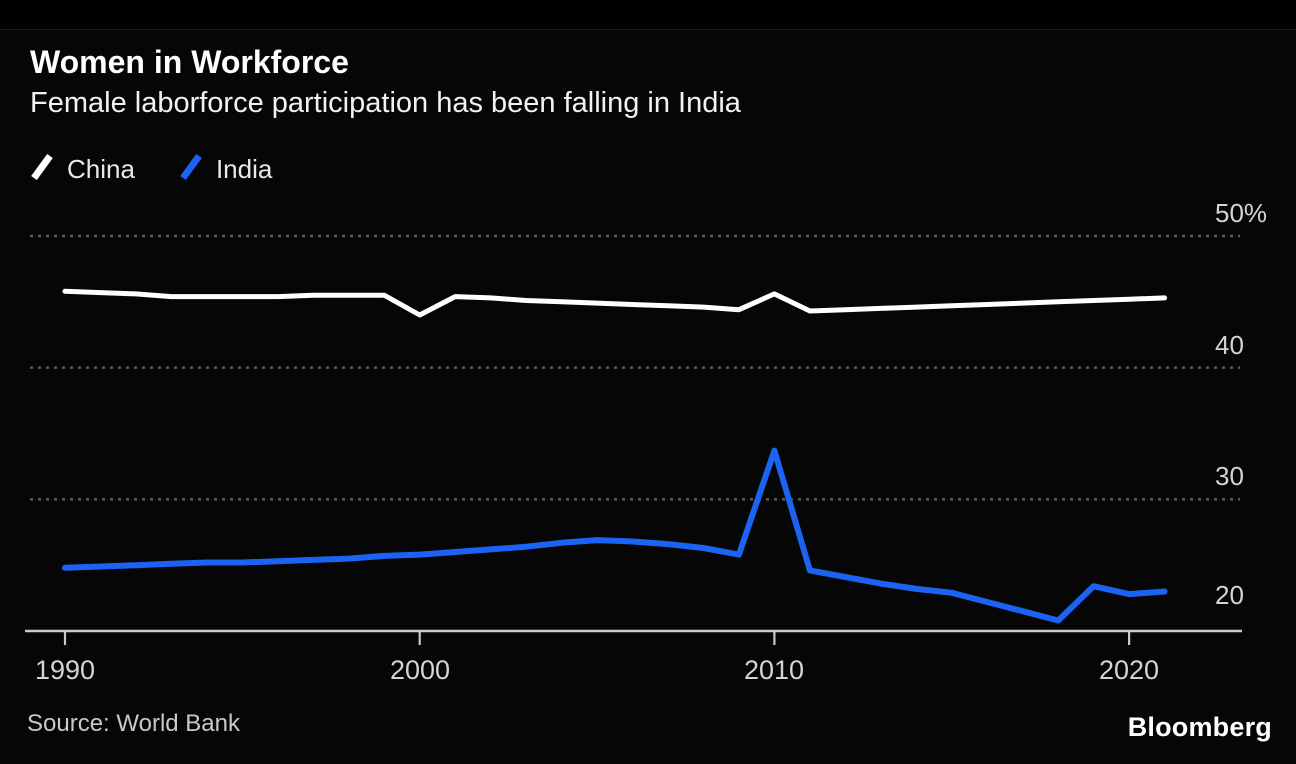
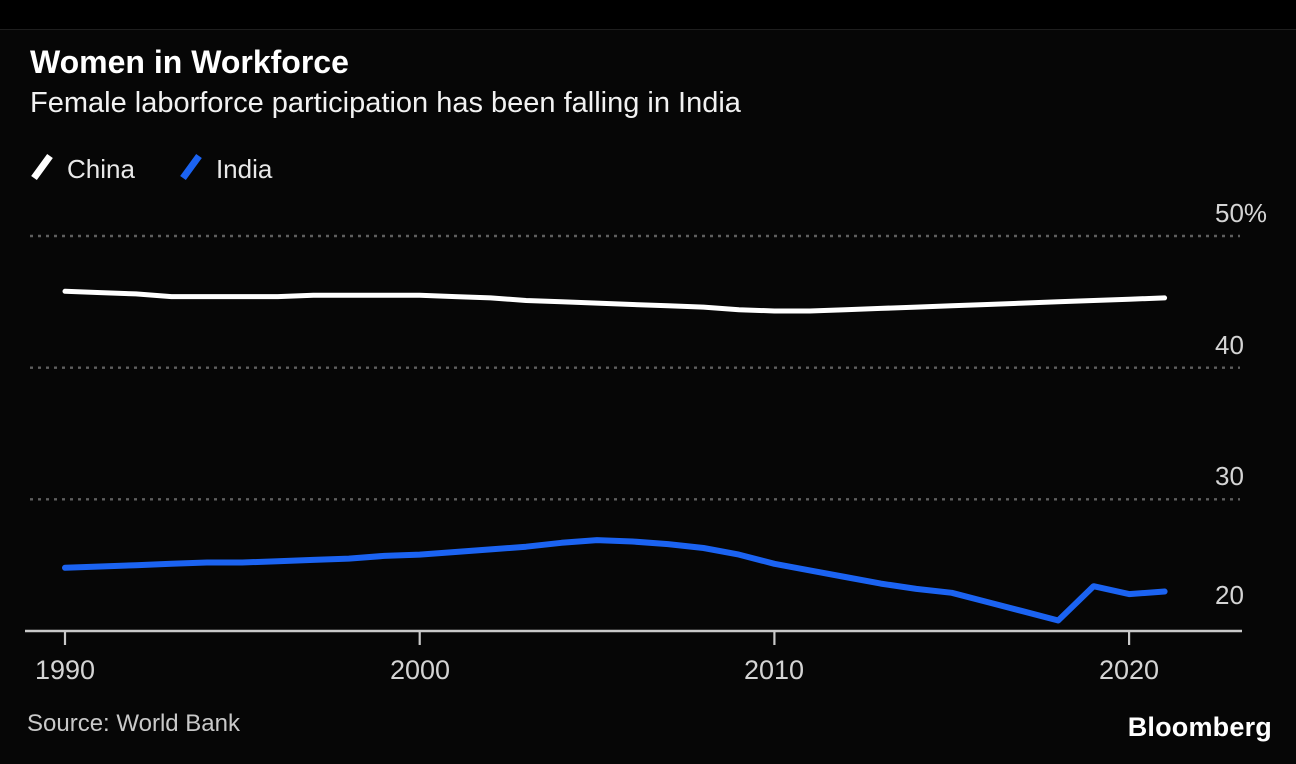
China/2000: 44.0 -> 45.5
China/2010: 45.6 -> 44.3
India/2010: 33.7 -> 25.1
